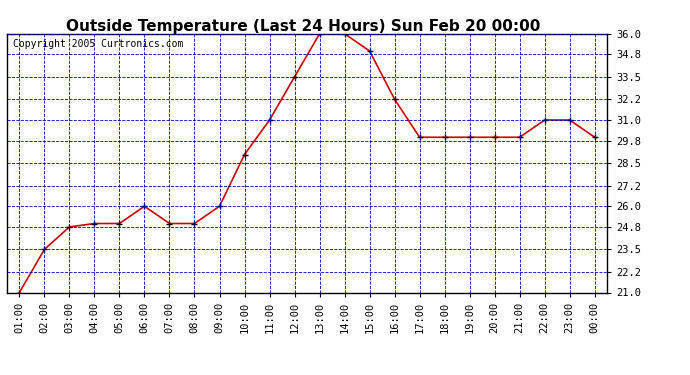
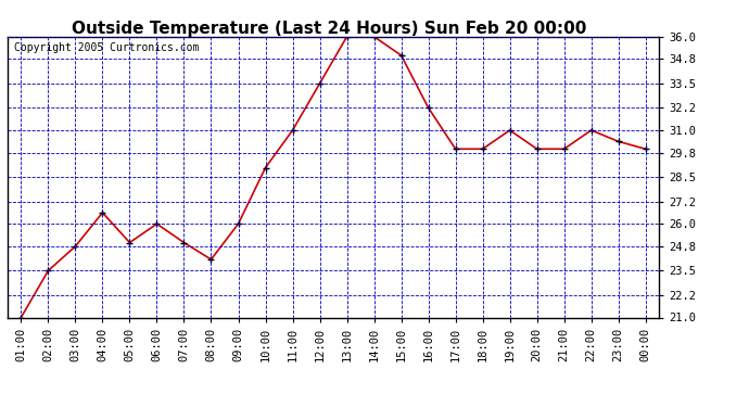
04:00: 25.0 -> 26.6
08:00: 25.0 -> 24.1
19:00: 30.0 -> 31.0
23:00: 31.0 -> 30.4
